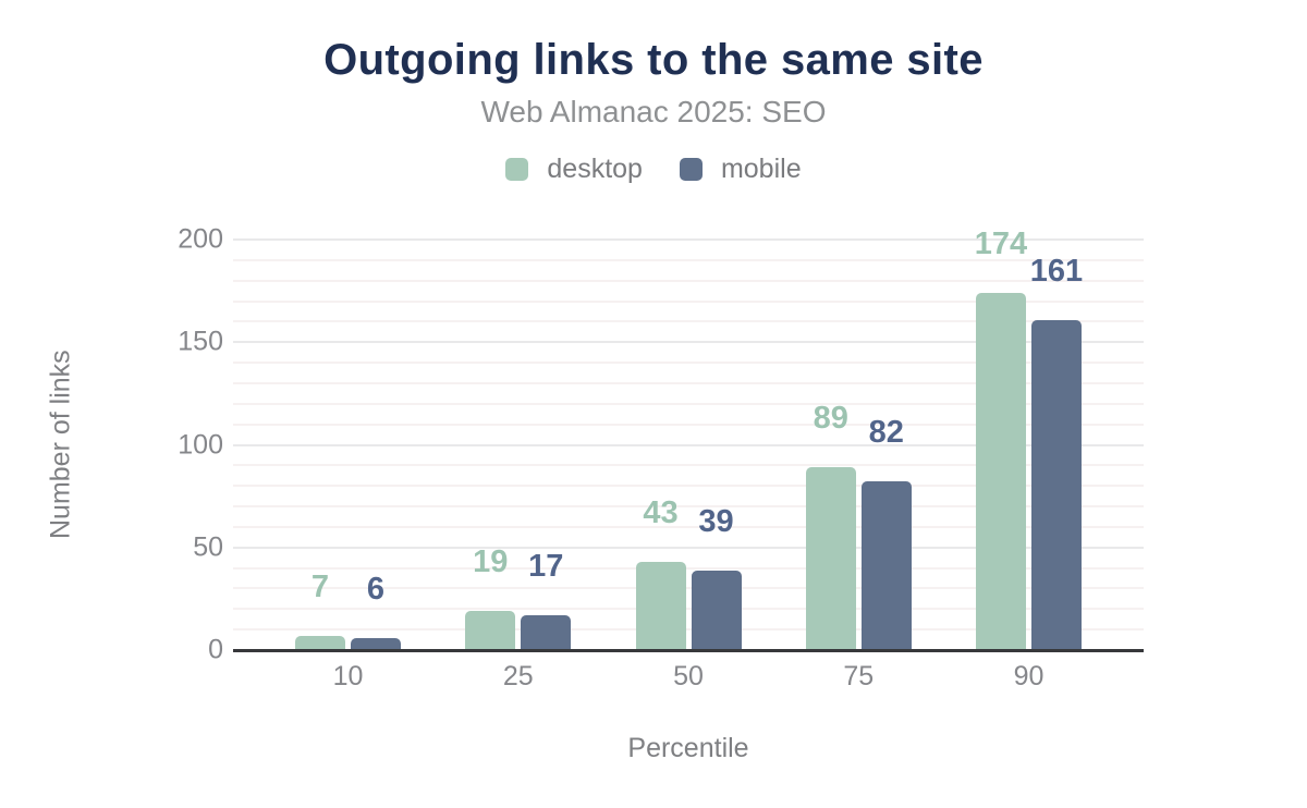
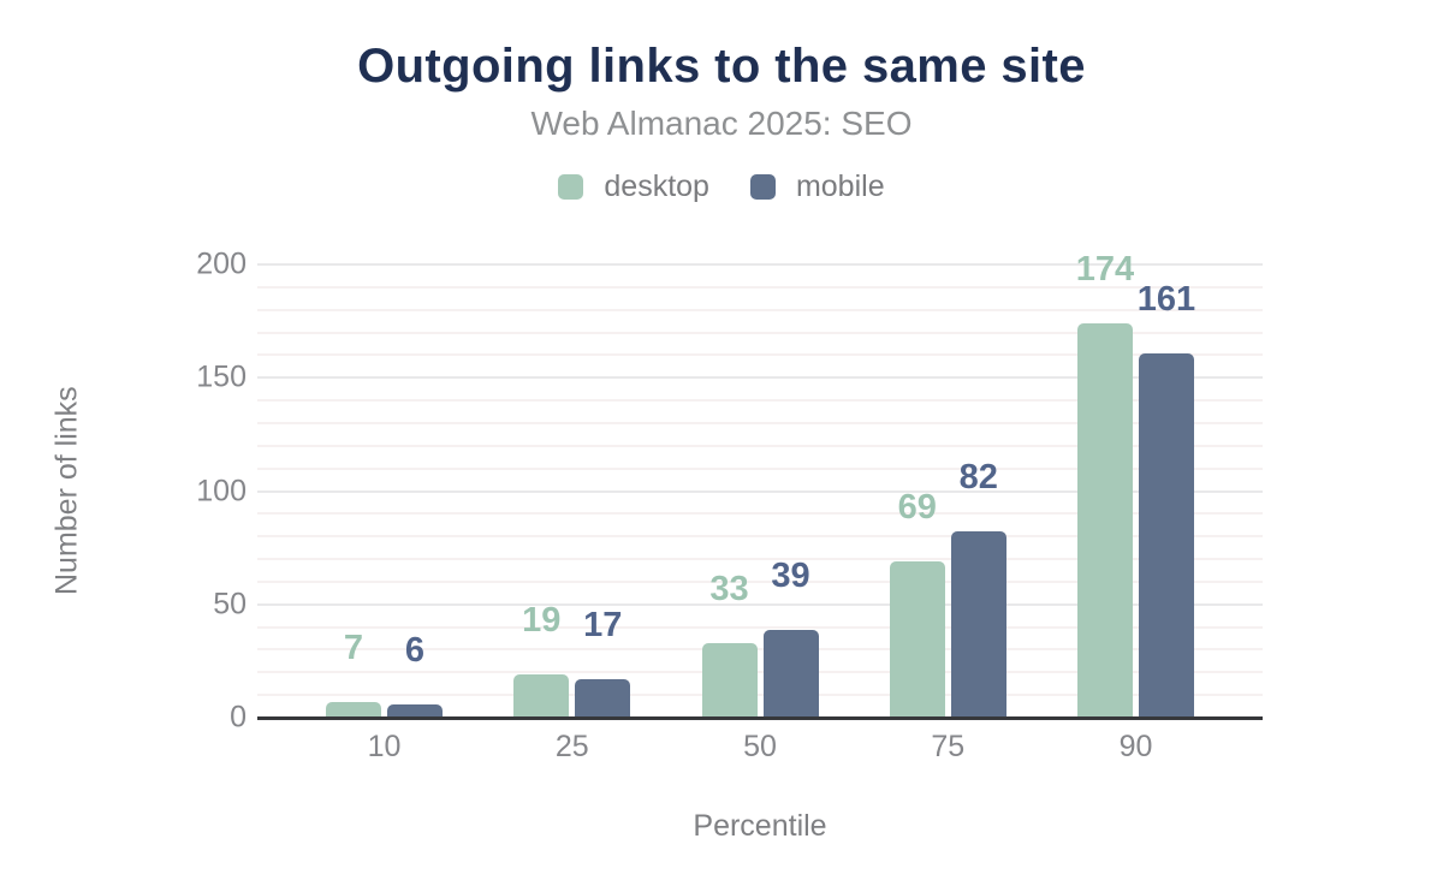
desktop/50: 43 -> 33
desktop/75: 89 -> 69
